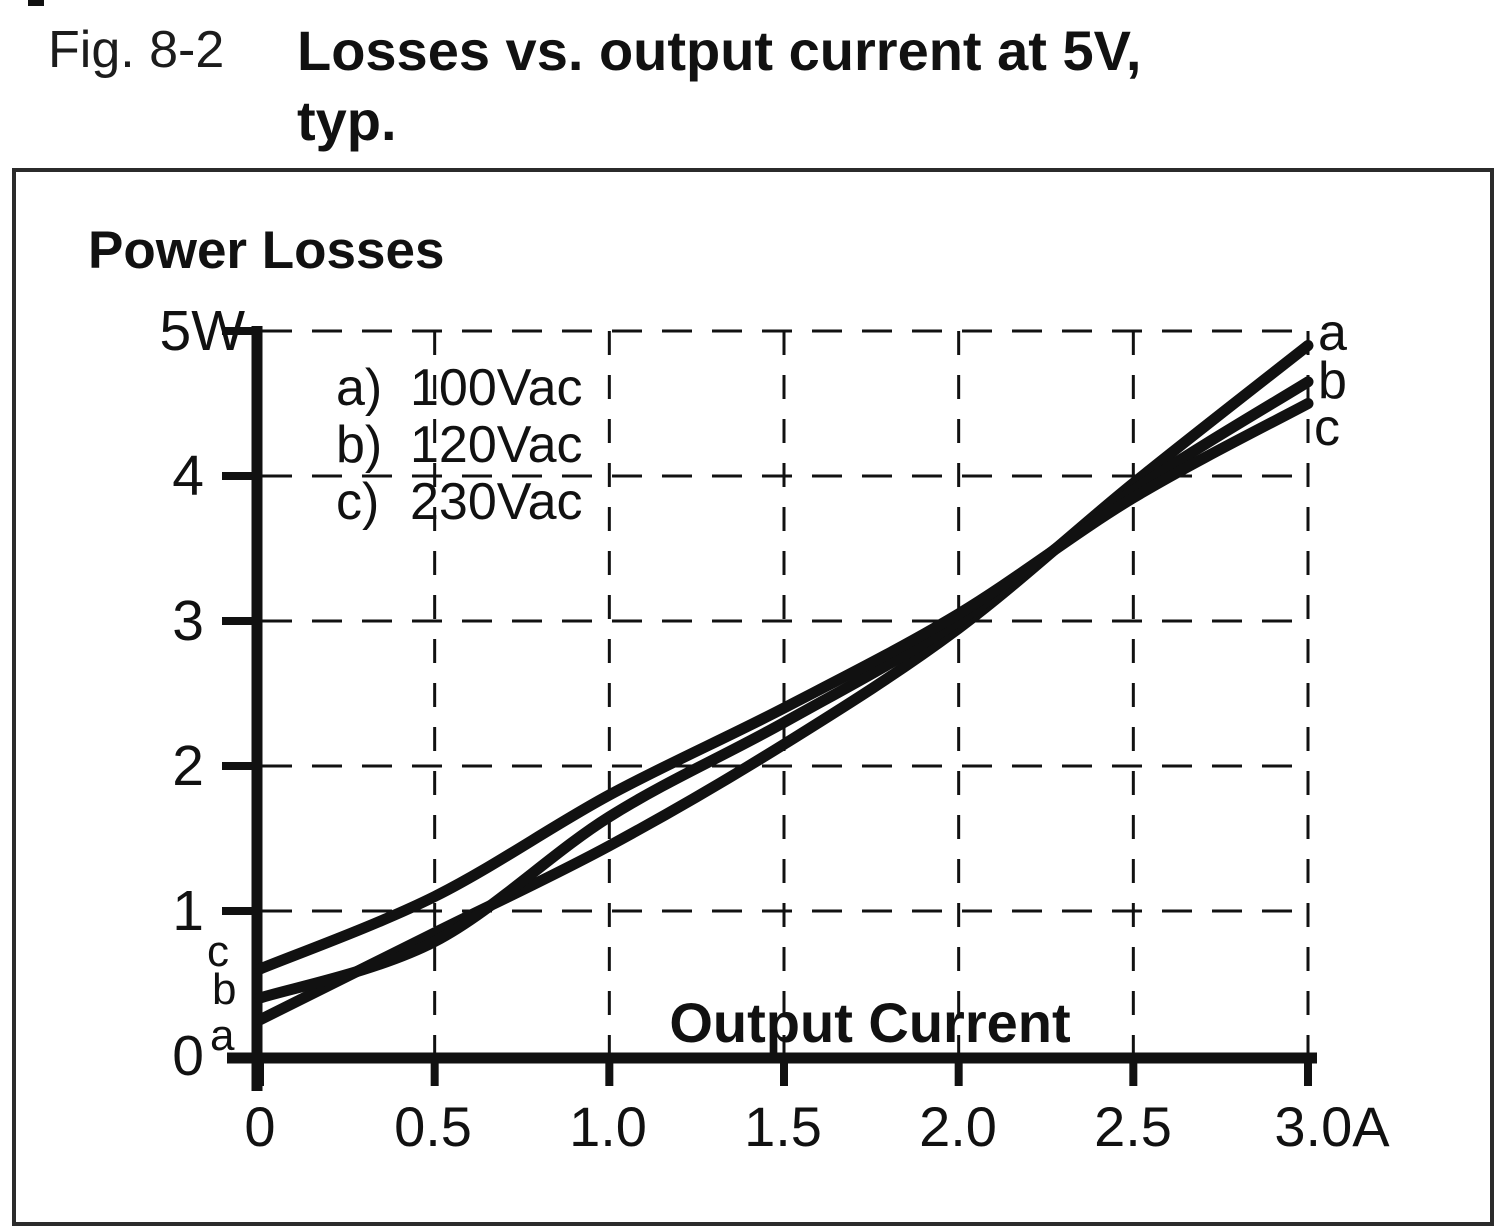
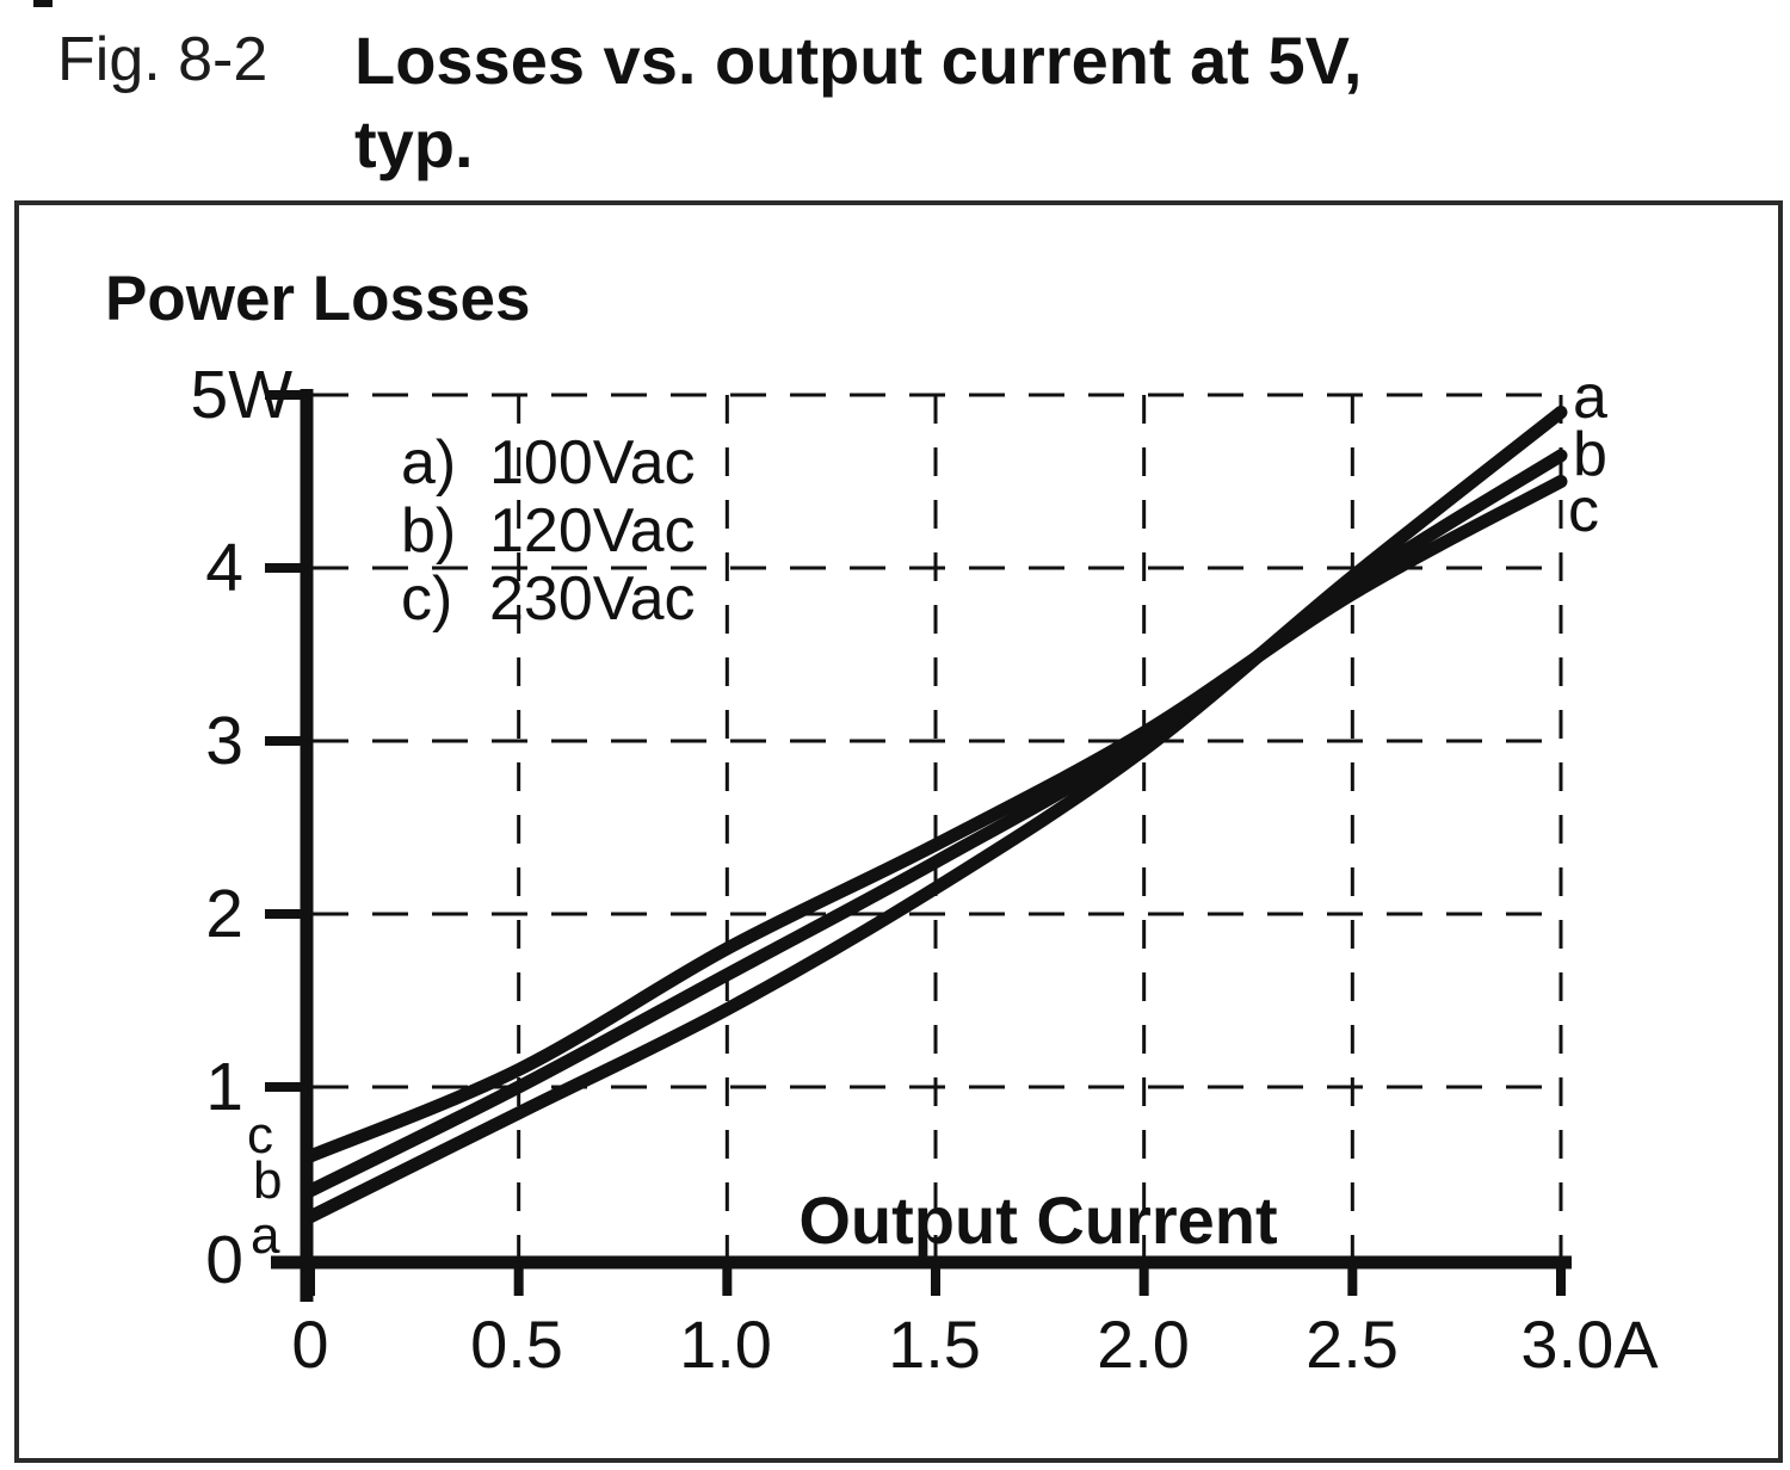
b) 120Vac/0.5: 0.79 -> 1.00
